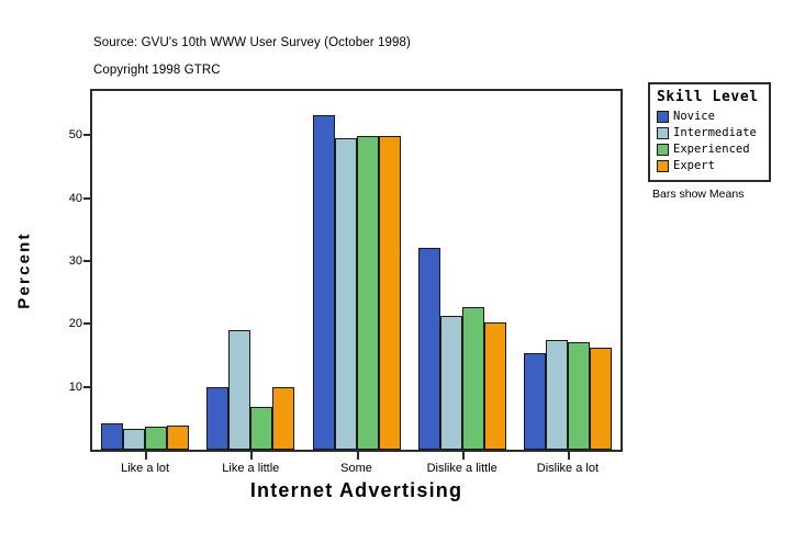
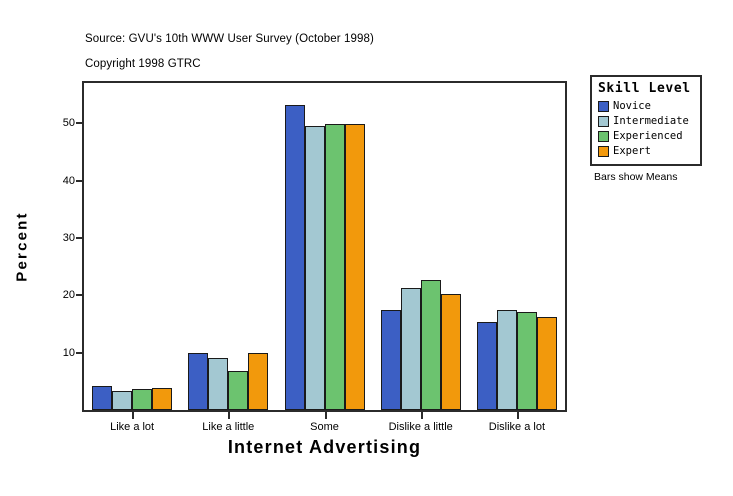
Intermediate/Like a little: 19 -> 9
Novice/Dislike a little: 32 -> 18
